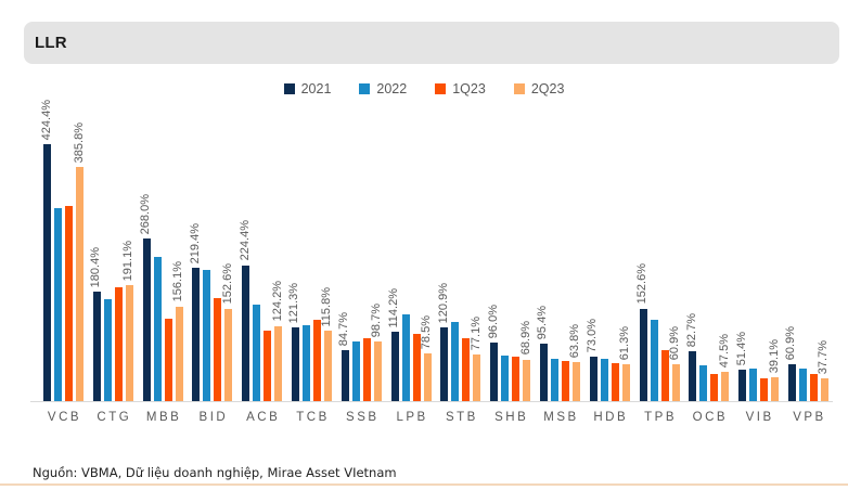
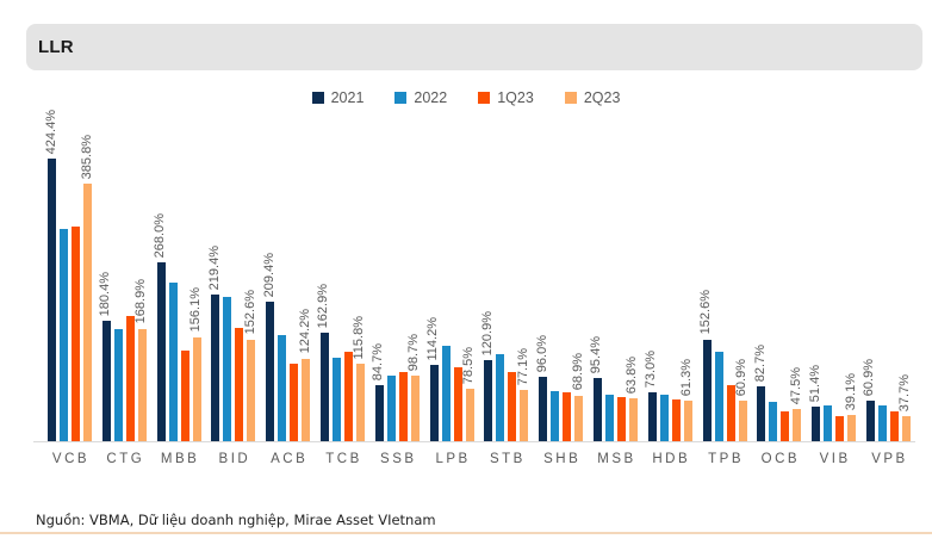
2Q23/CTG: 191.1% -> 168.9%
2021/ACB: 224.4% -> 209.4%
2021/TCB: 121.3% -> 162.9%
